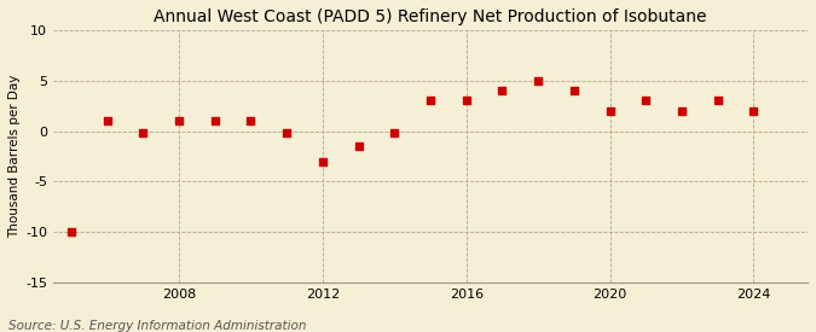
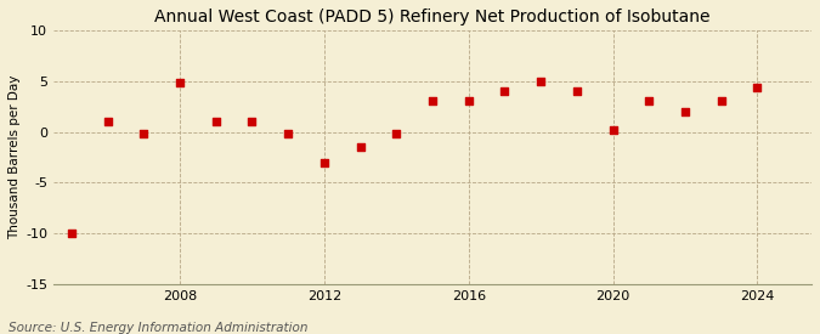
2008: 1.0 -> 4.8
2020: 2.0 -> 0.2
2024: 2.0 -> 4.4
